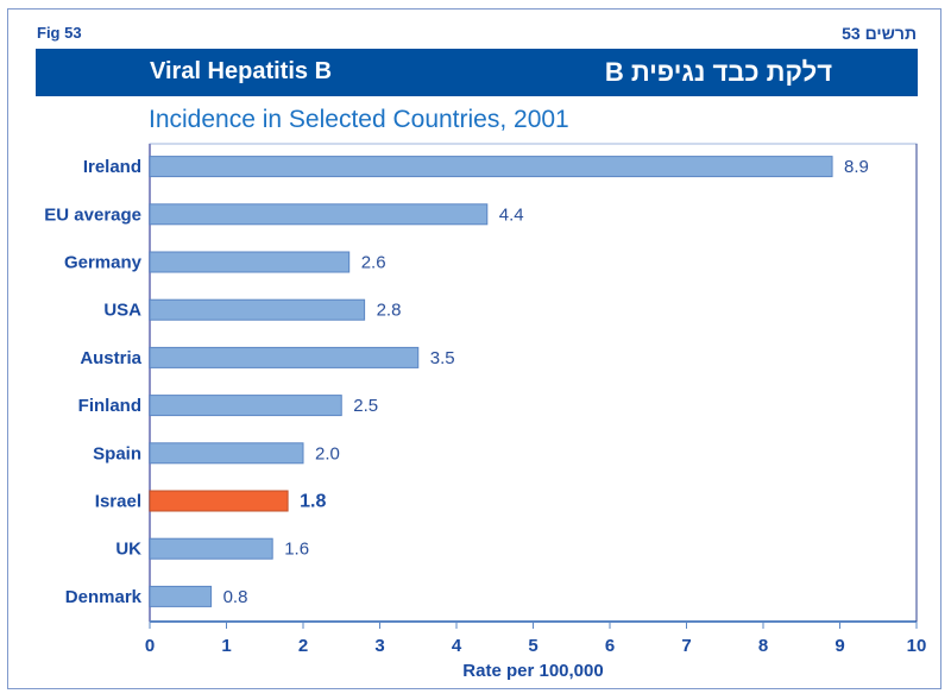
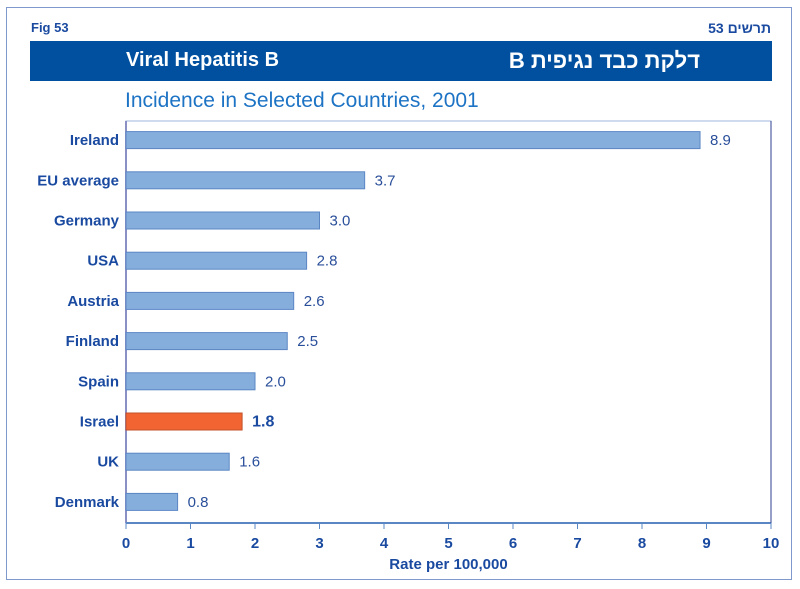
EU average: 4.4 -> 3.7
Germany: 2.6 -> 3.0
Austria: 3.5 -> 2.6
